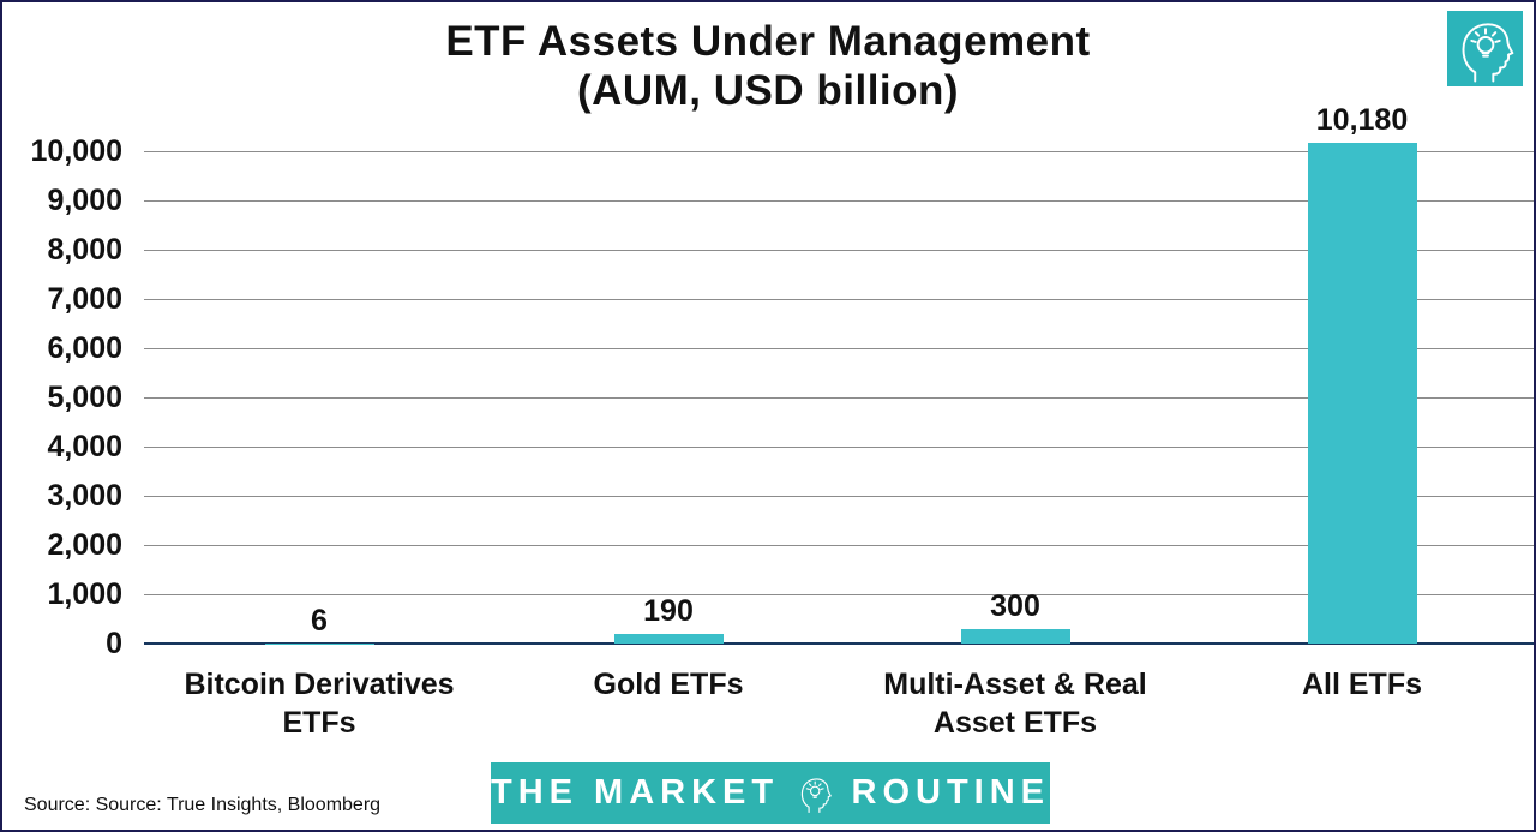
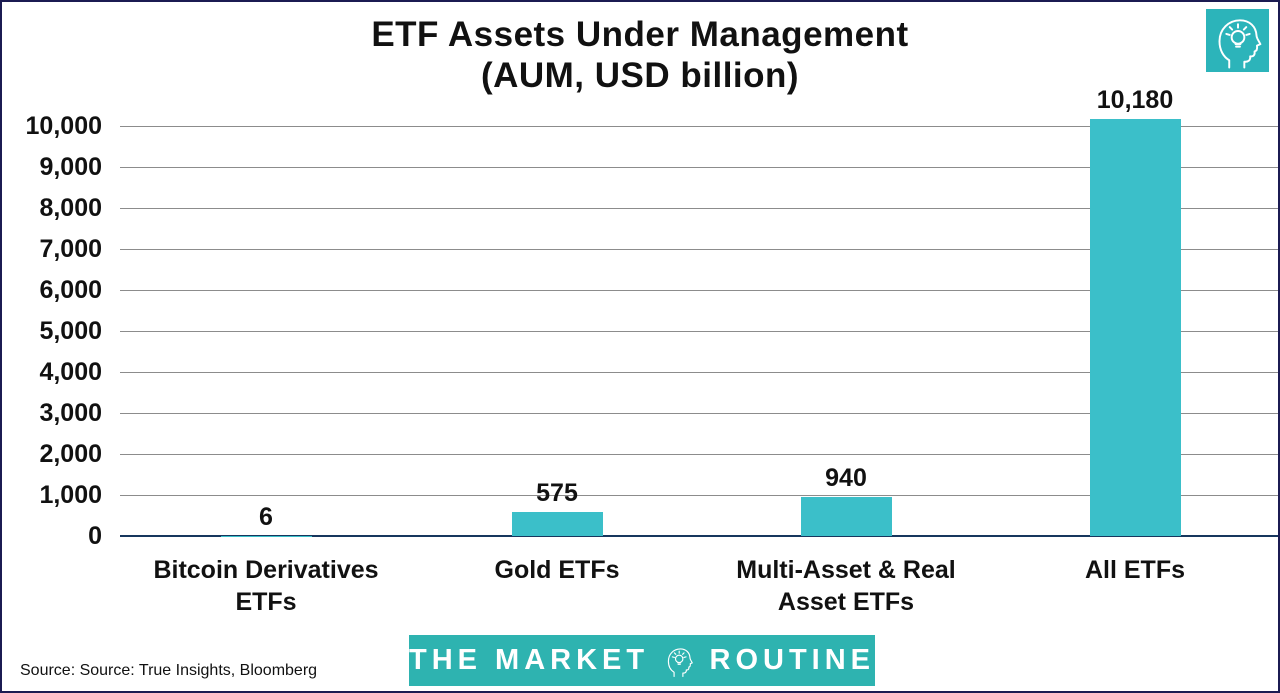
Gold ETFs: 190 -> 575
Multi-Asset & Real Asset ETFs: 300 -> 940
